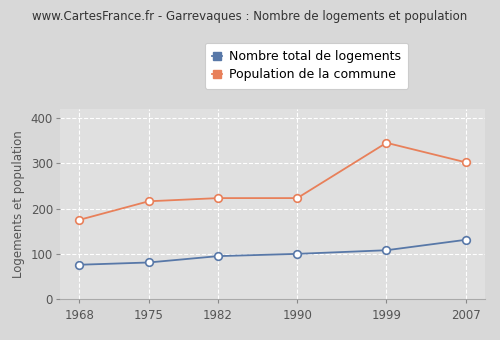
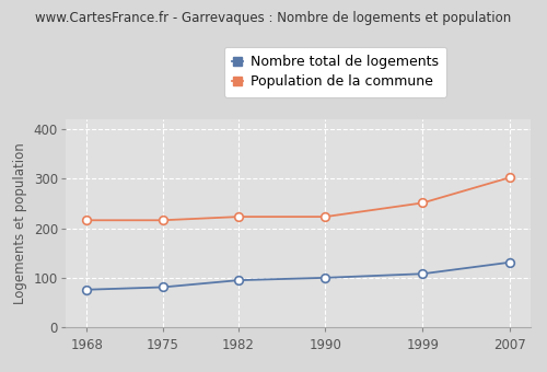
Population de la commune/1968: 175 -> 216
Population de la commune/1999: 345 -> 251
